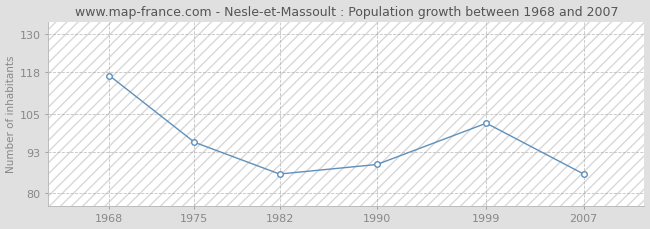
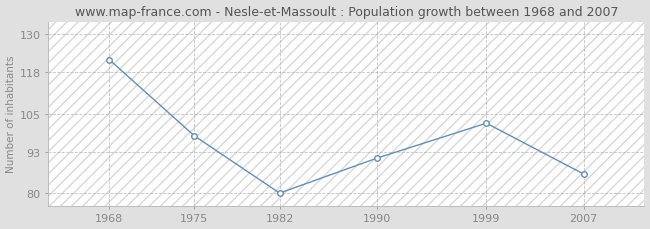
1968: 117 -> 122
1975: 96 -> 98
1982: 86 -> 80
1990: 89 -> 91
